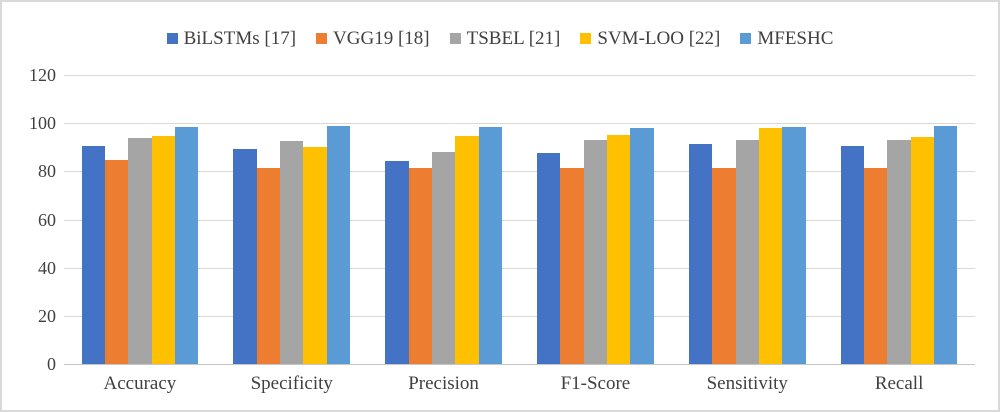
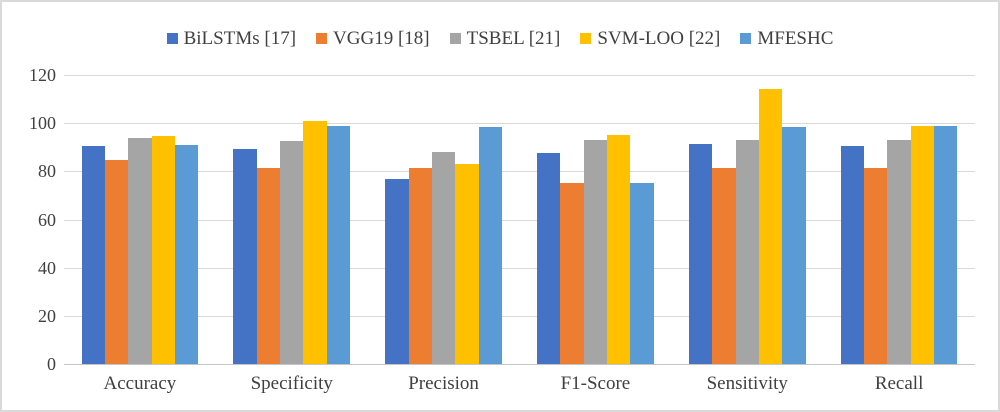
MFESHC/Accuracy: 98 -> 91
SVM-LOO [22]/Specificity: 90 -> 101
BiLSTMs [17]/Precision: 84 -> 77
SVM-LOO [22]/Precision: 95 -> 83
VGG19 [18]/F1-Score: 81 -> 75
MFESHC/F1-Score: 98 -> 75
SVM-LOO [22]/Sensitivity: 98 -> 114
SVM-LOO [22]/Recall: 94 -> 99
